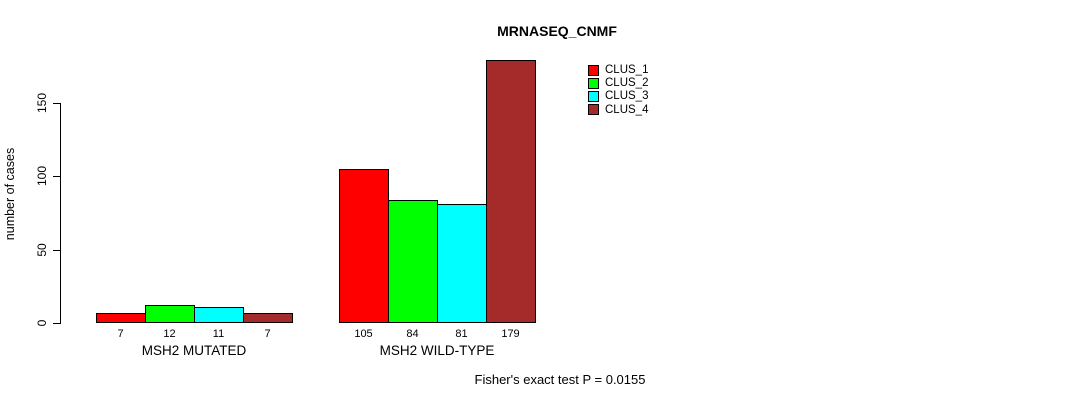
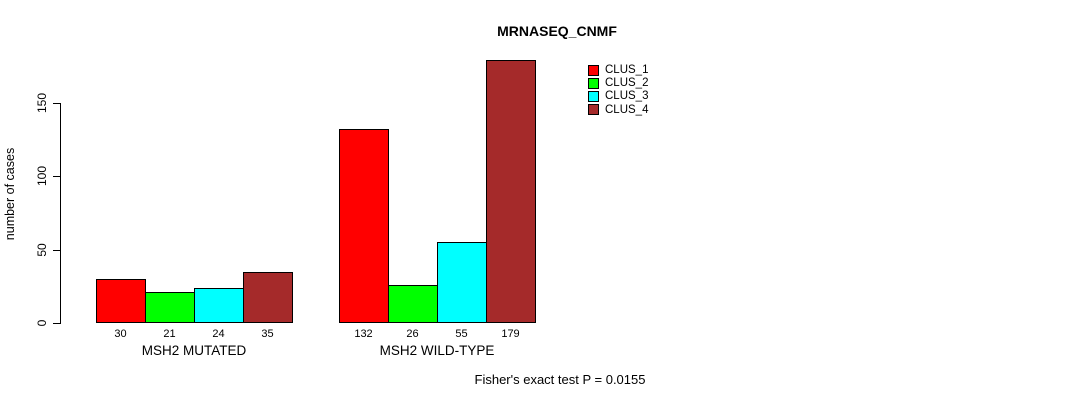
CLUS_1/MSH2 MUTATED: 7 -> 30
CLUS_2/MSH2 MUTATED: 12 -> 21
CLUS_3/MSH2 MUTATED: 11 -> 24
CLUS_4/MSH2 MUTATED: 7 -> 35
CLUS_1/MSH2 WILD-TYPE: 105 -> 132
CLUS_2/MSH2 WILD-TYPE: 84 -> 26
CLUS_3/MSH2 WILD-TYPE: 81 -> 55
